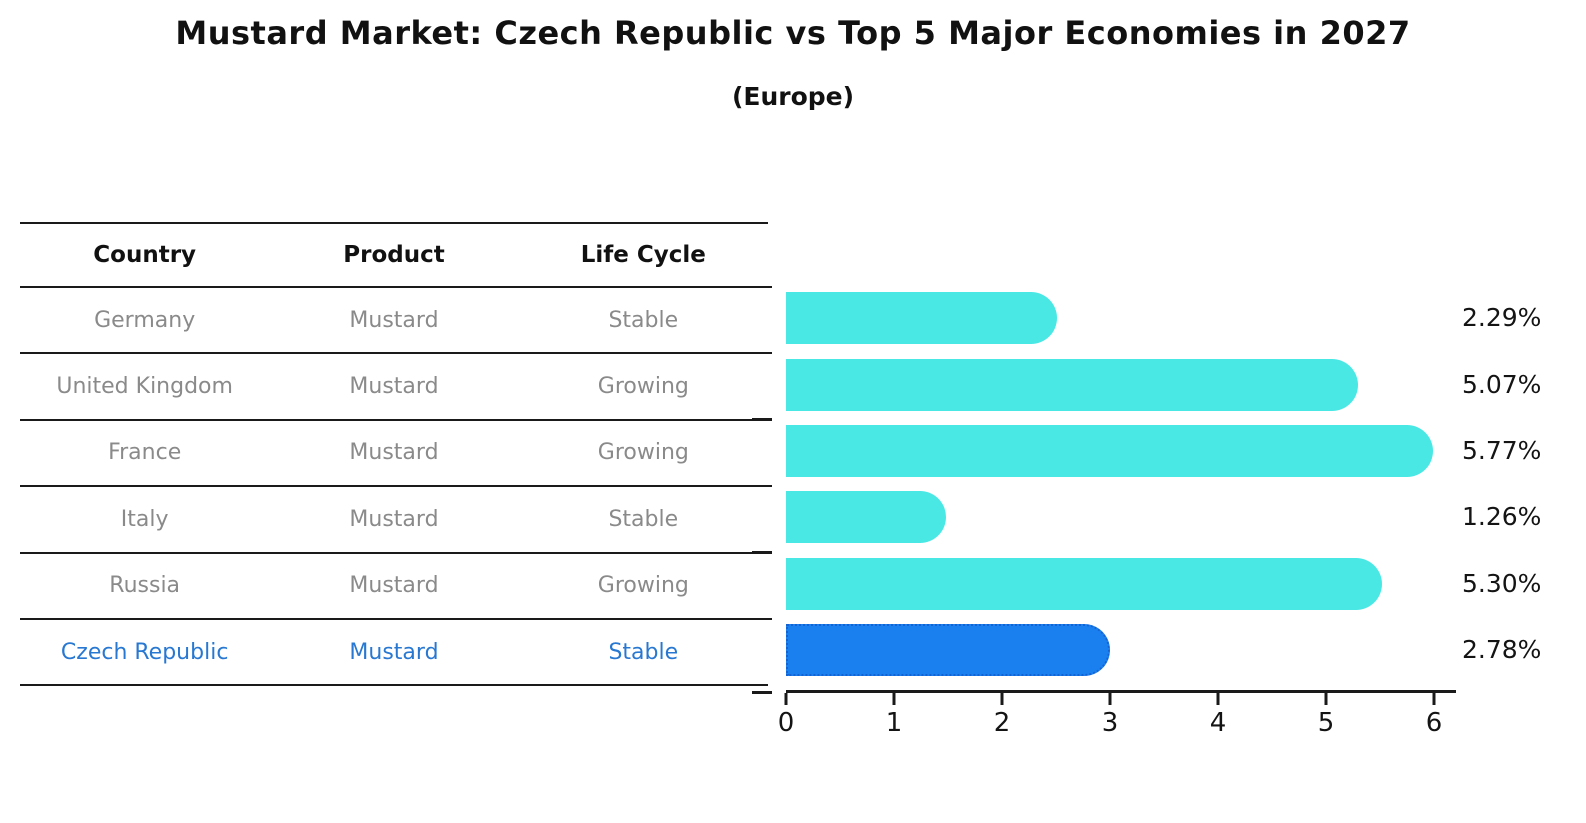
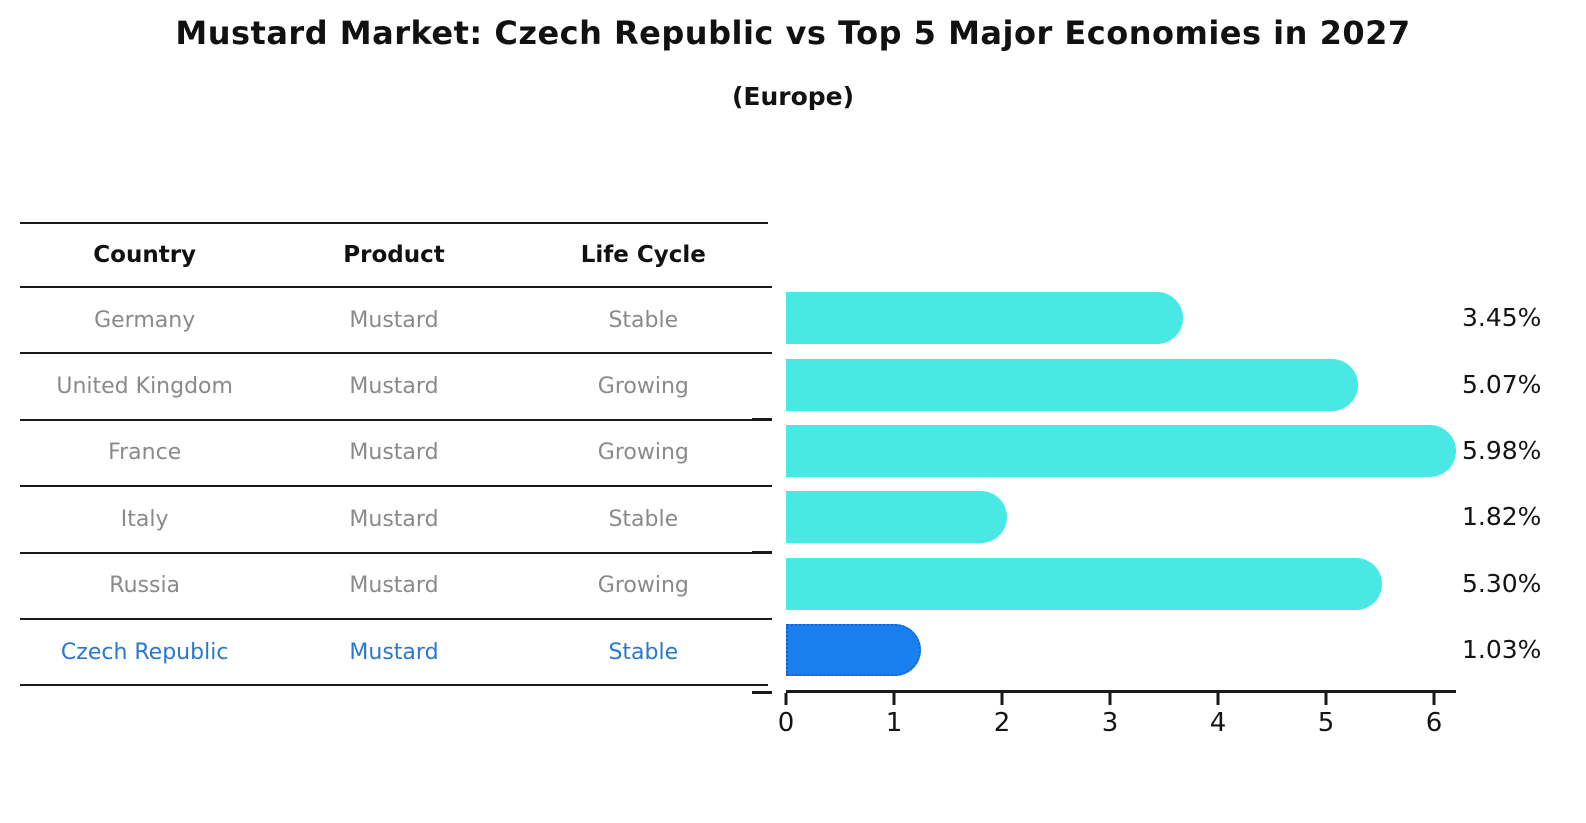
Germany: 2.29% -> 3.45%
France: 5.77% -> 5.98%
Italy: 1.26% -> 1.82%
Czech Republic: 2.78% -> 1.03%
